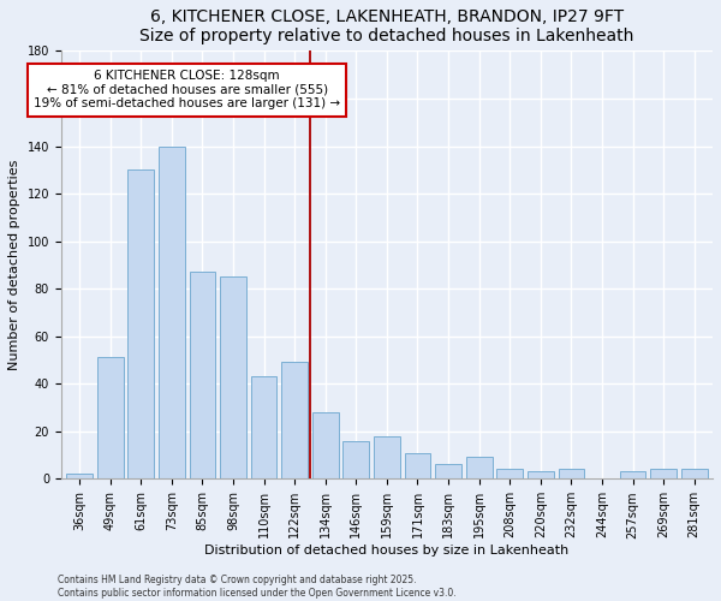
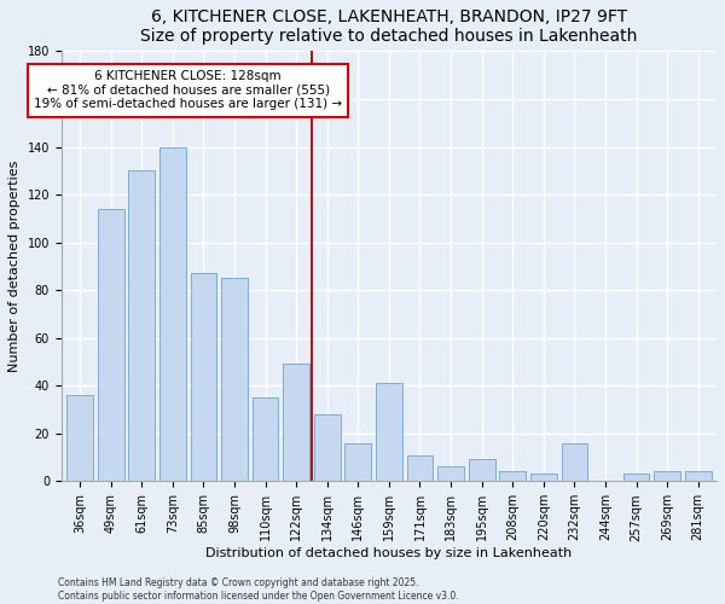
36sqm: 2 -> 36
49sqm: 51 -> 114
110sqm: 43 -> 35
159sqm: 18 -> 41
232sqm: 4 -> 16
